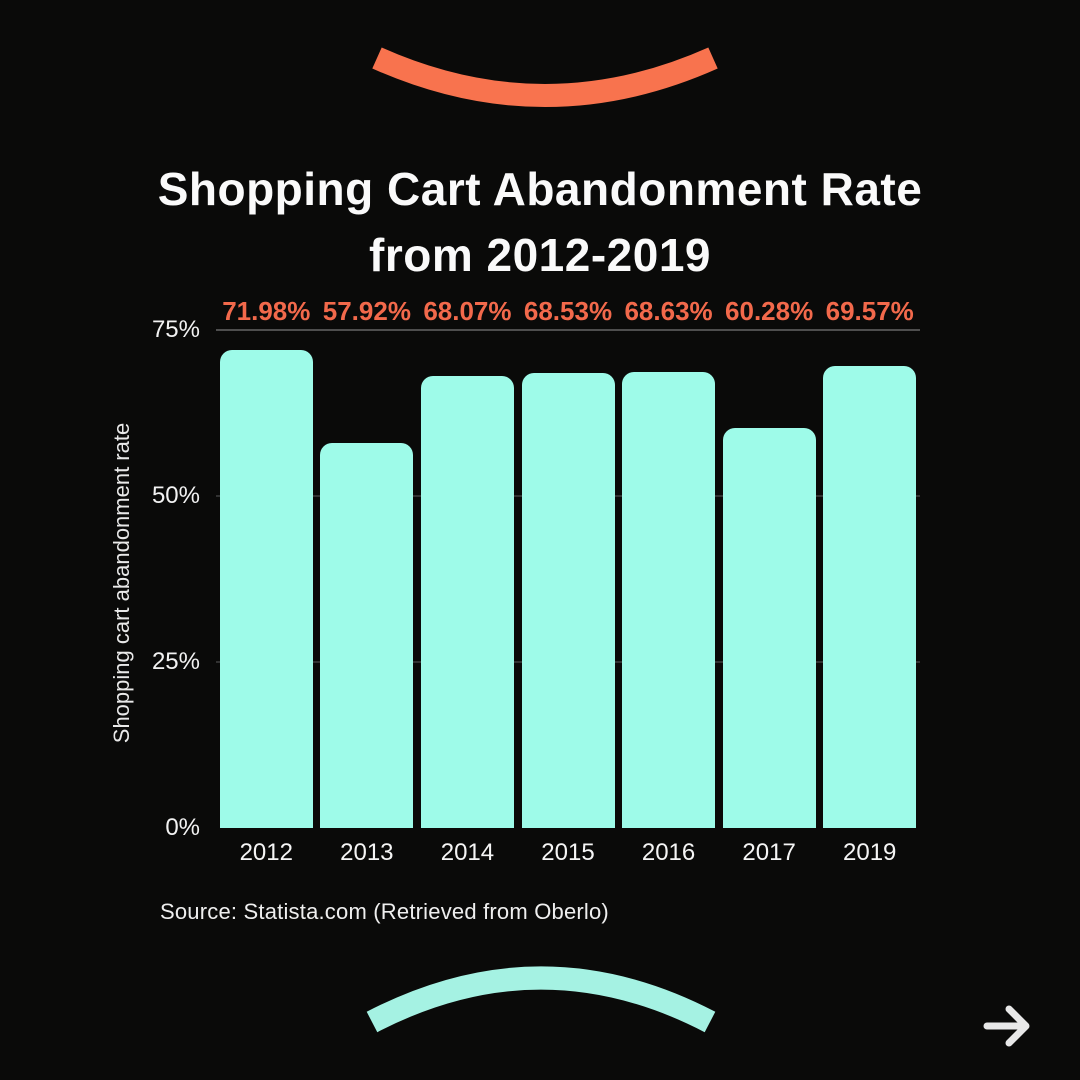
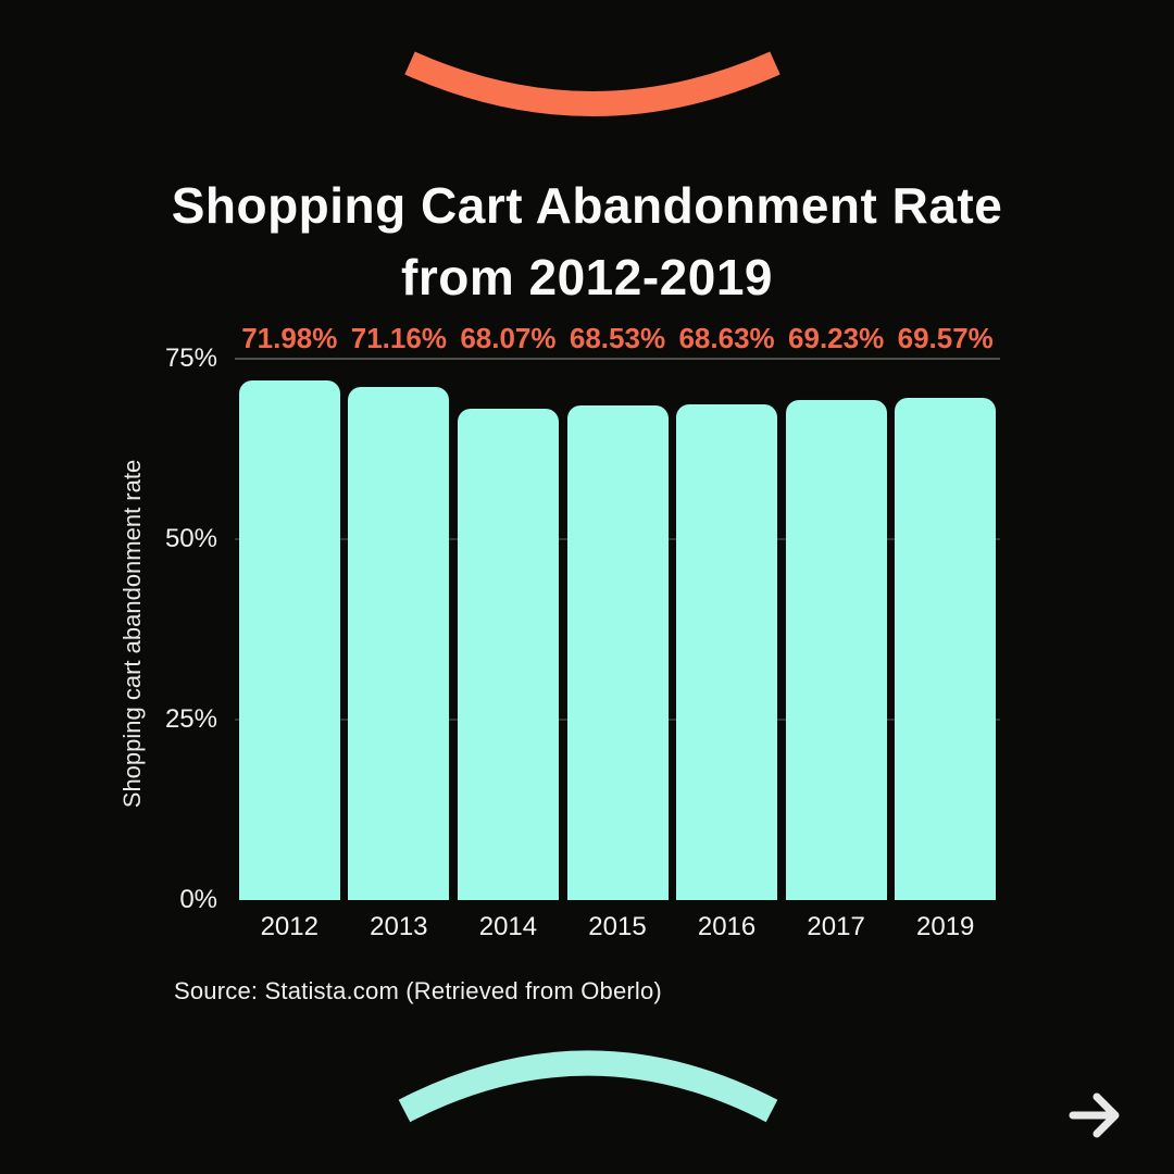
2013: 57.92% -> 71.16%
2017: 60.28% -> 69.23%
